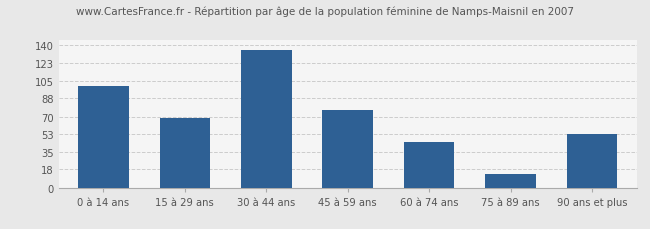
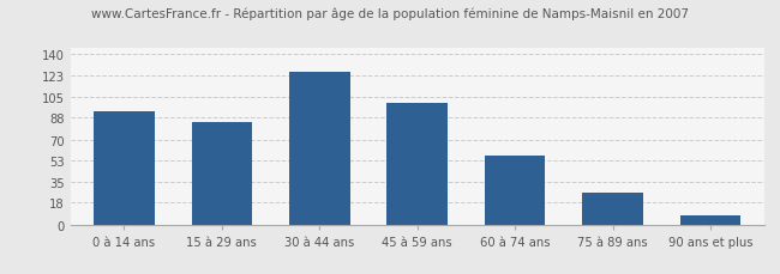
0 à 14 ans: 100 -> 93
15 à 29 ans: 69 -> 84
30 à 44 ans: 136 -> 126
45 à 59 ans: 76 -> 100
60 à 74 ans: 45 -> 57
75 à 89 ans: 13 -> 26
90 ans et plus: 53 -> 7
